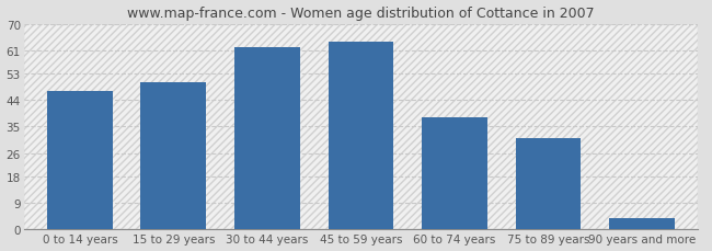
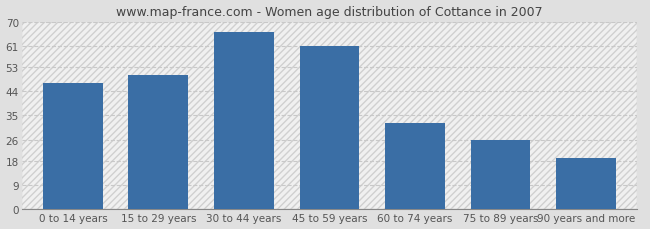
30 to 44 years: 62 -> 66
45 to 59 years: 64 -> 61
60 to 74 years: 38 -> 32
75 to 89 years: 31 -> 26
90 years and more: 4 -> 19
